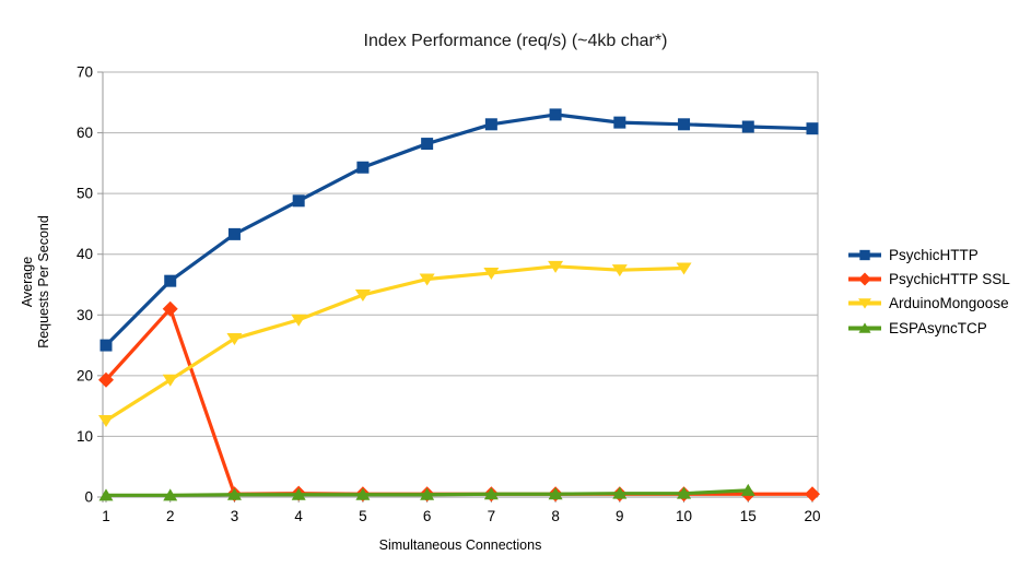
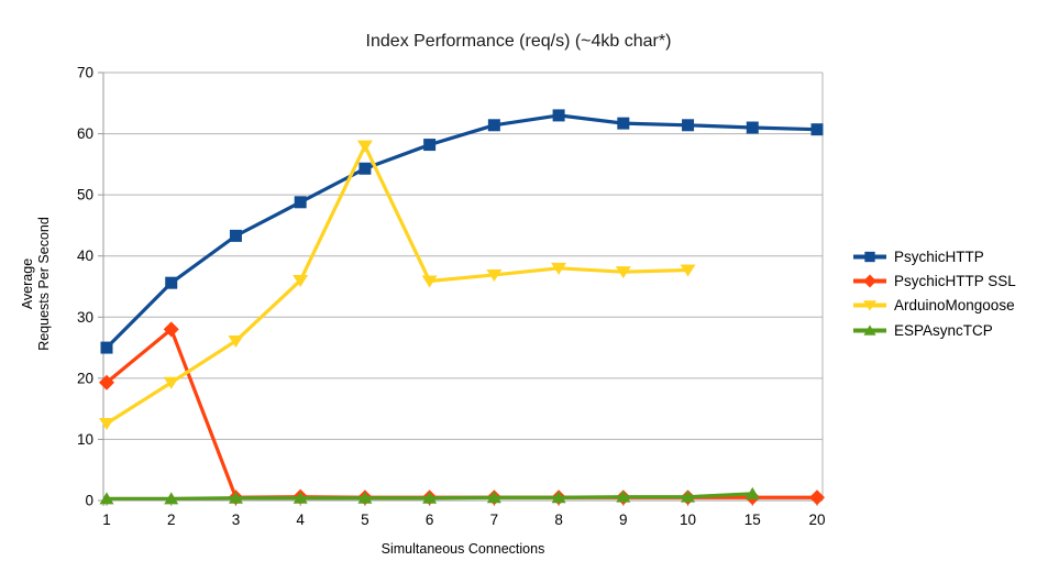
PsychicHTTP SSL/2: 31 -> 28
ArduinoMongoose/4: 29 -> 36
ArduinoMongoose/5: 33 -> 58
